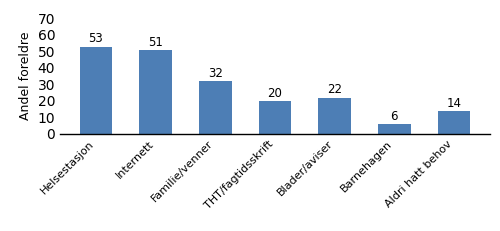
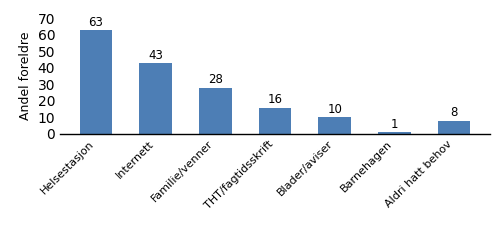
Helsestasjon: 53 -> 63
Internett: 51 -> 43
Familie/venner: 32 -> 28
THT/fagtidsskrift: 20 -> 16
Blader/aviser: 22 -> 10
Barnehagen: 6 -> 1
Aldri hatt behov: 14 -> 8
